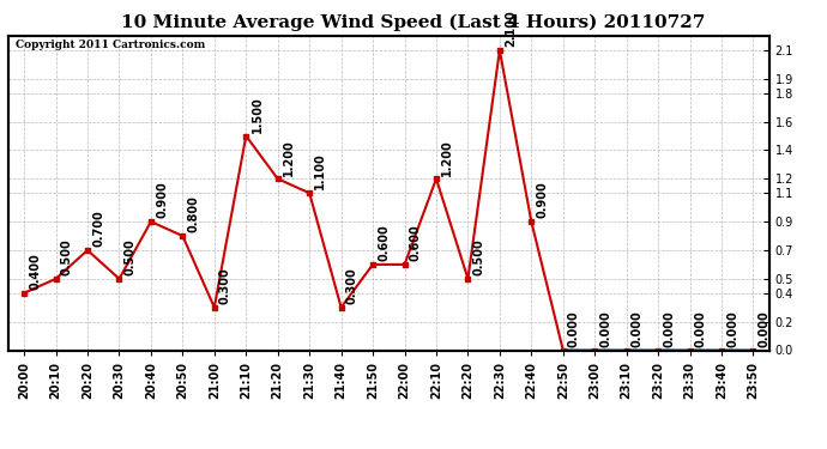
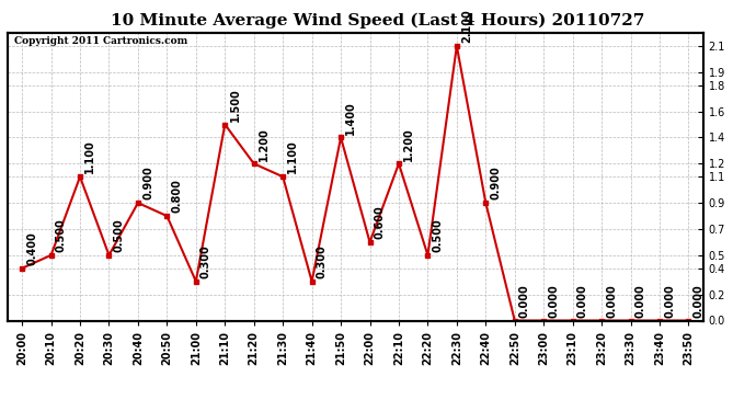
20:20: 0.700 -> 1.100
21:50: 0.600 -> 1.400
